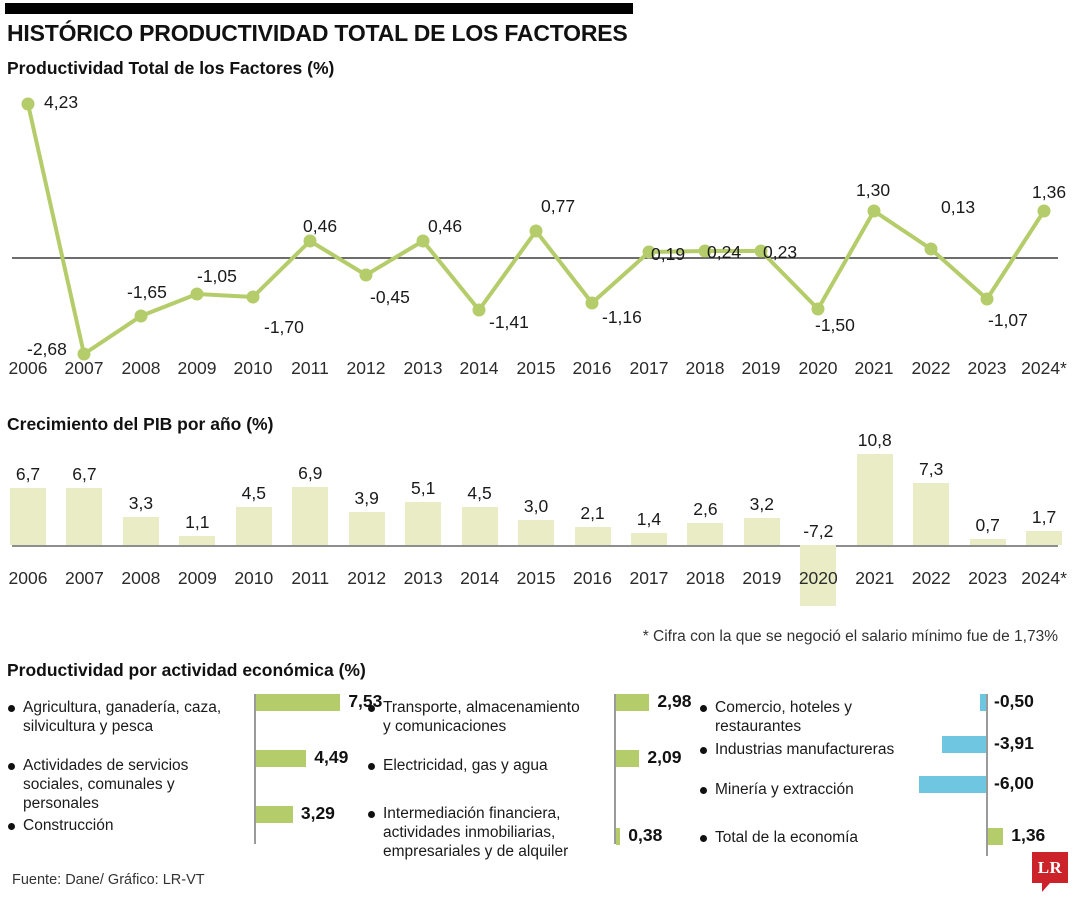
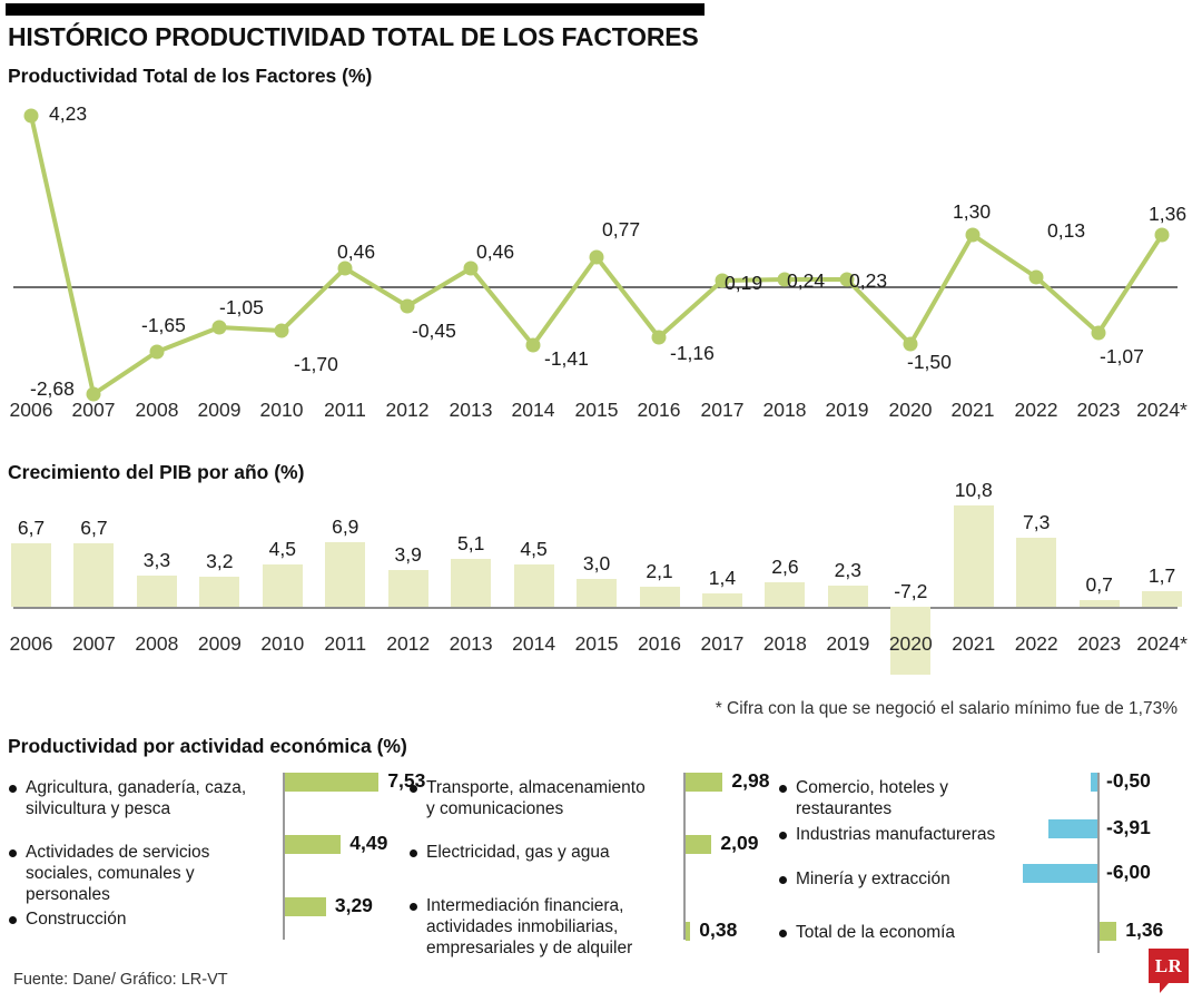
Crecimiento del PIB por año (%)/2009: 1,1 -> 3,2
Crecimiento del PIB por año (%)/2019: 3,2 -> 2,3
